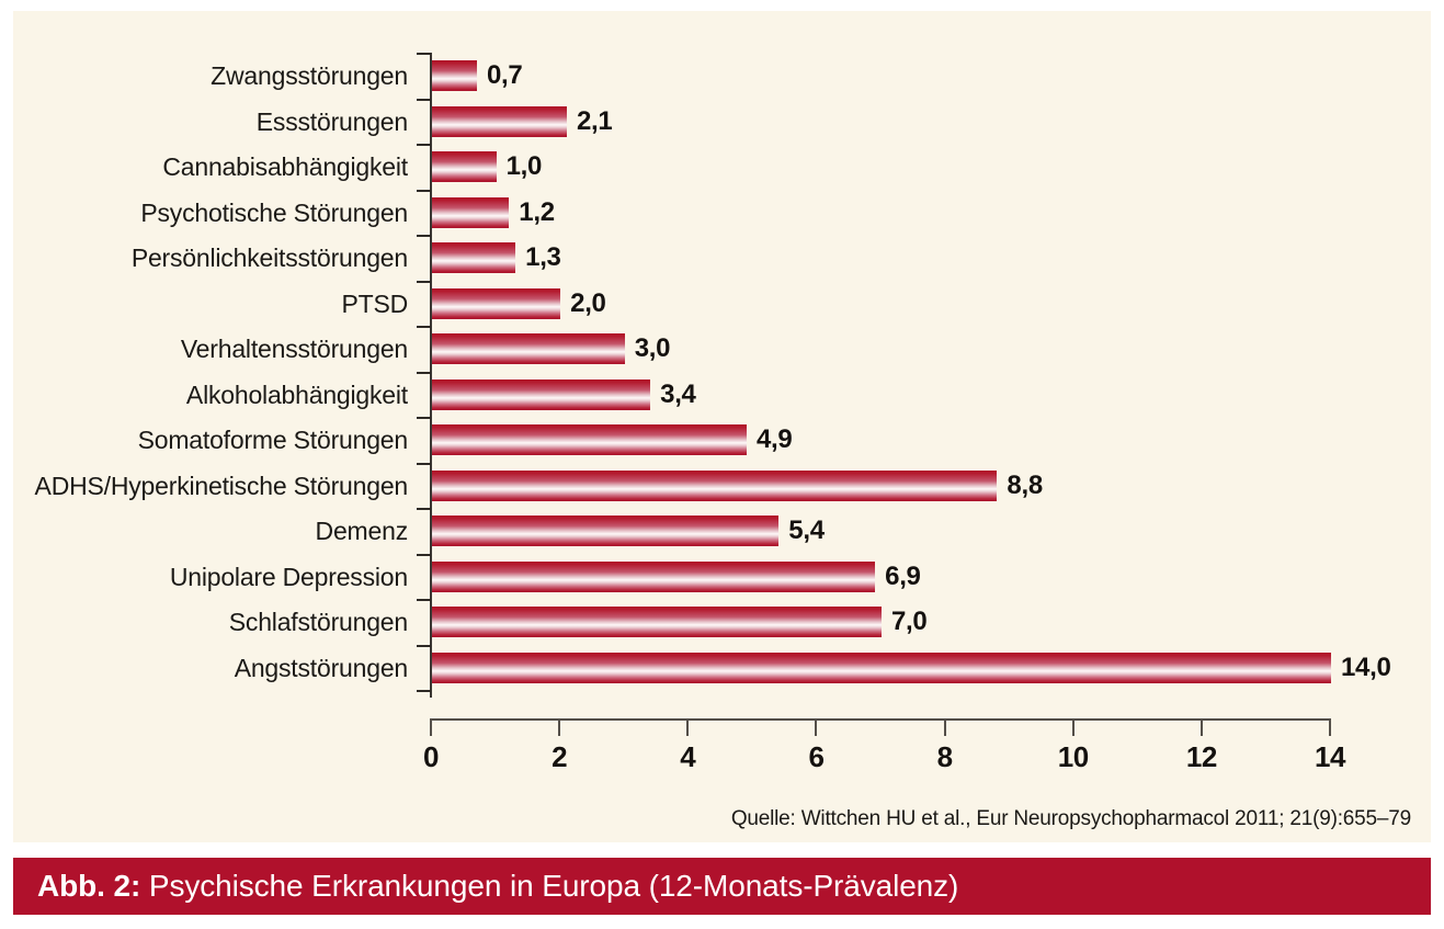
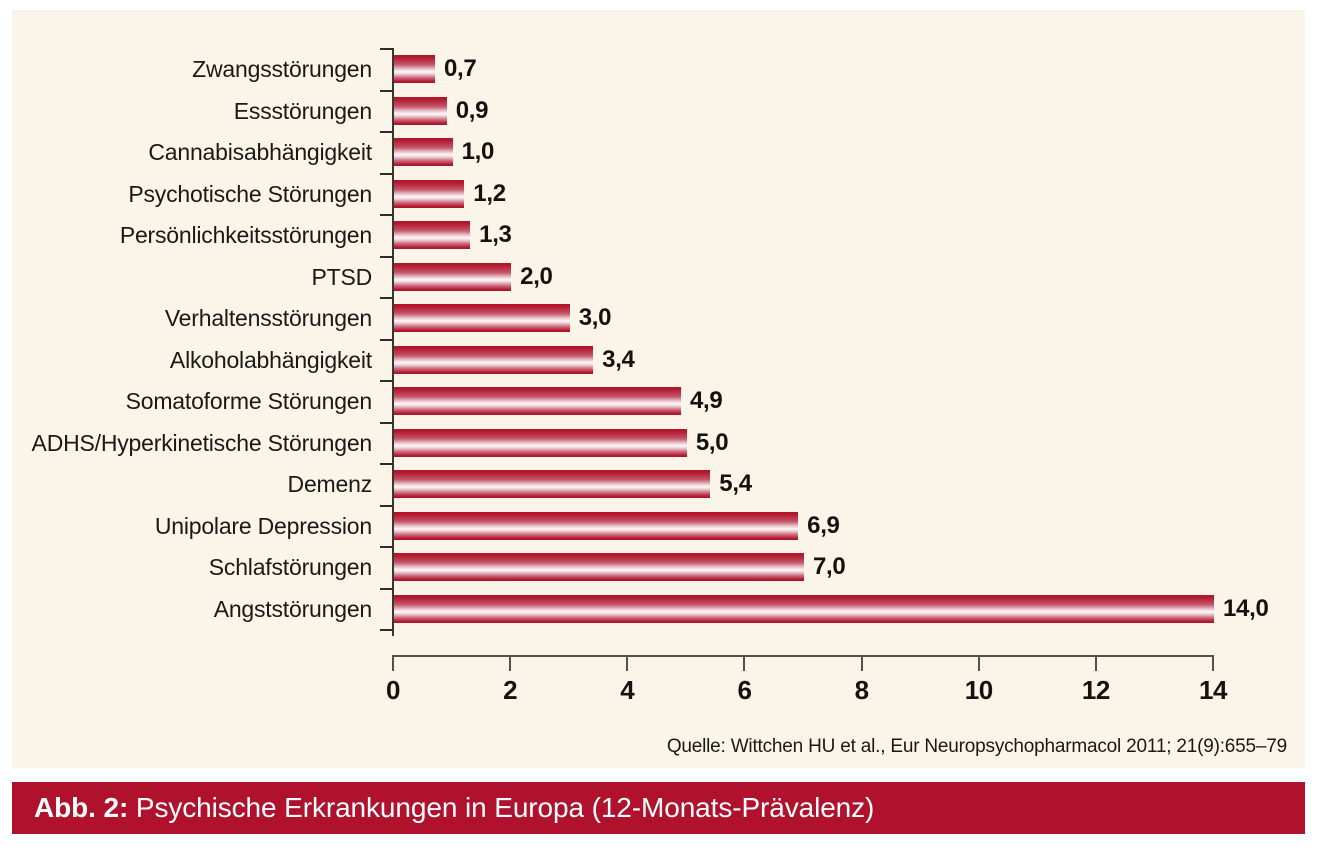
Essstörungen: 2,1 -> 0,9
ADHS/Hyperkinetische Störungen: 8,8 -> 5,0
